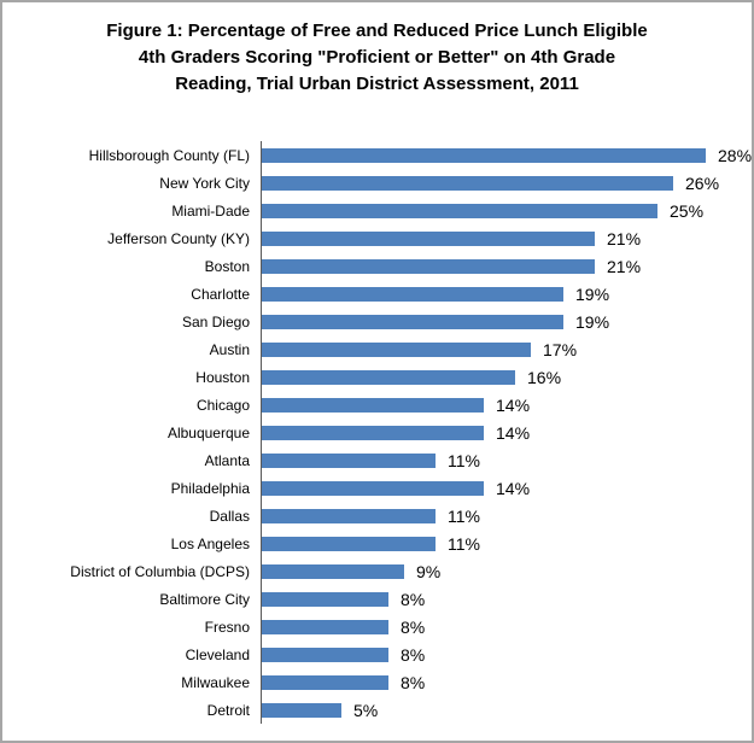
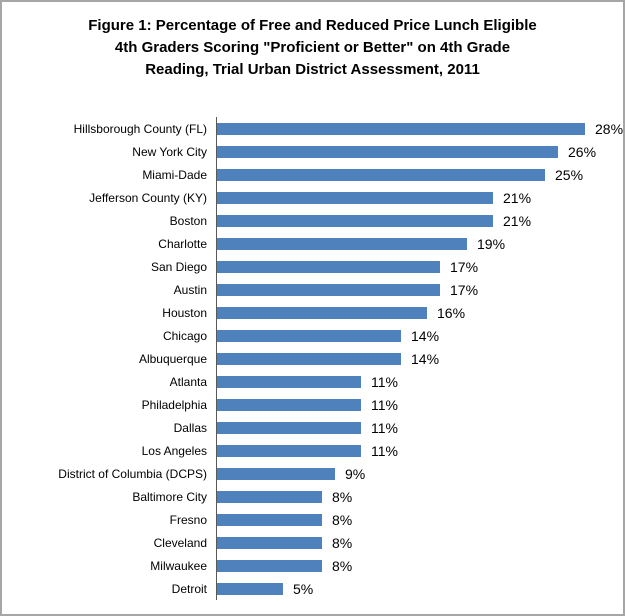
San Diego: 19% -> 17%
Philadelphia: 14% -> 11%
